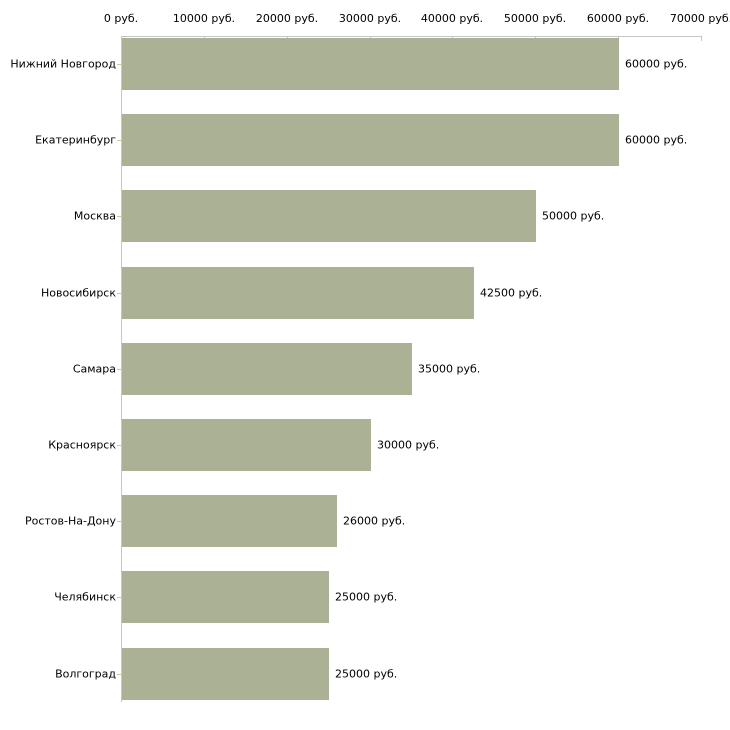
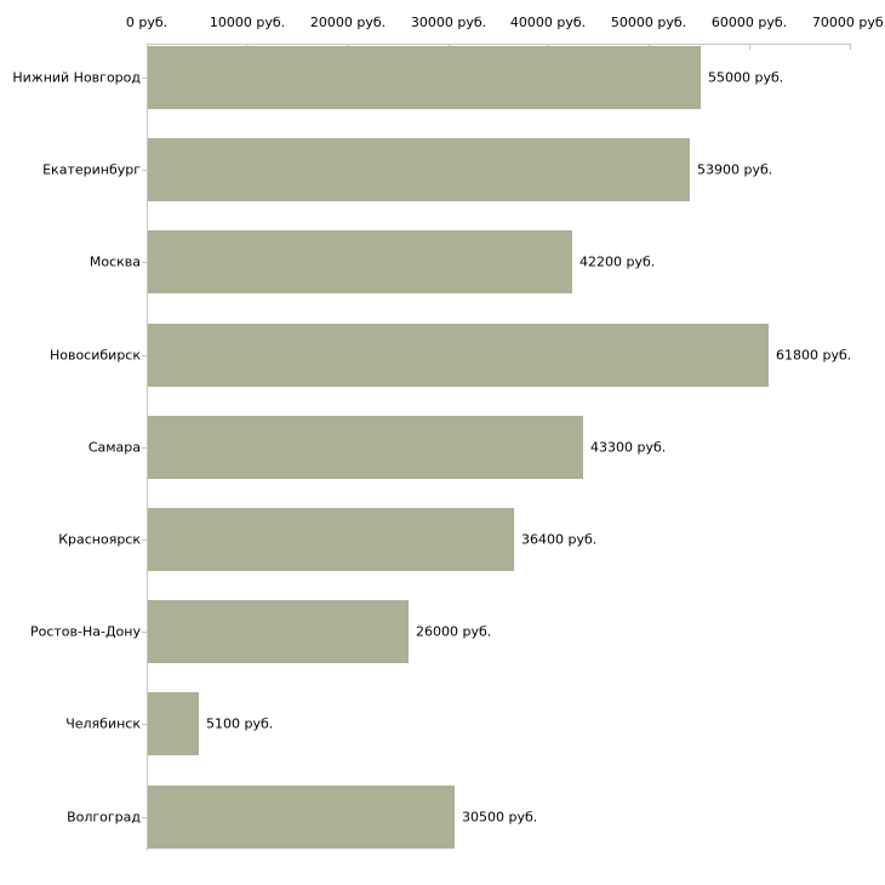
Нижний Новгород: 60000 -> 55000
Екатеринбург: 60000 -> 53900
Москва: 50000 -> 42200
Новосибирск: 42500 -> 61800
Самара: 35000 -> 43300
Красноярск: 30000 -> 36400
Челябинск: 25000 -> 5100
Волгоград: 25000 -> 30500
